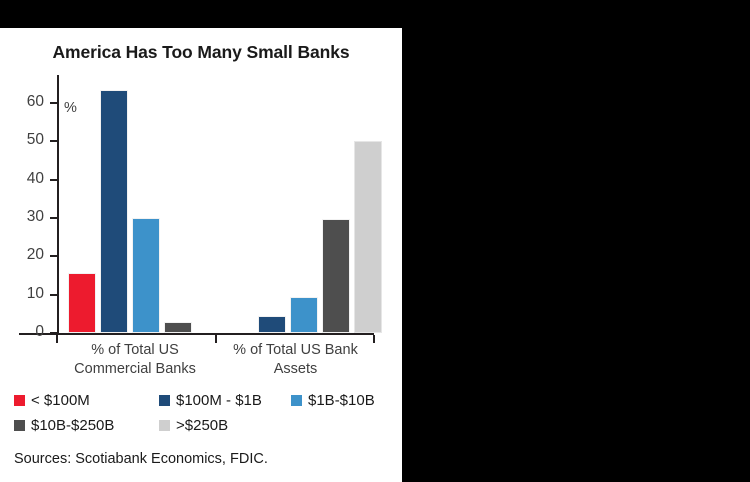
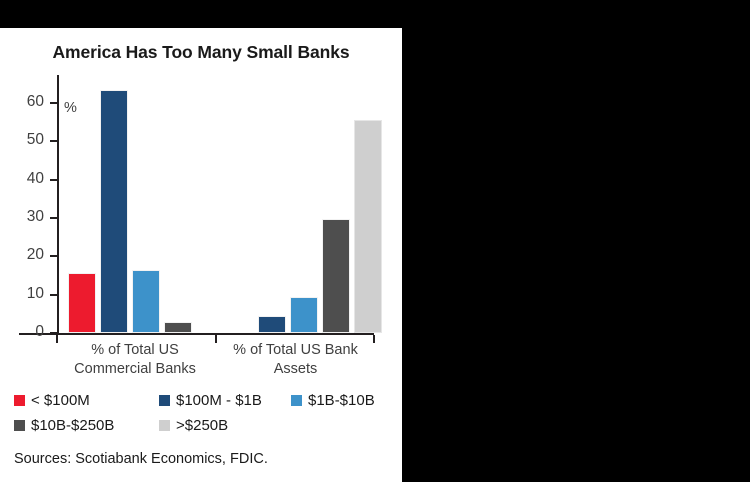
$1B-$10B/% of Total US Commercial Banks: 30 -> 16
>$250B/% of Total US Bank Assets: 50 -> 56
